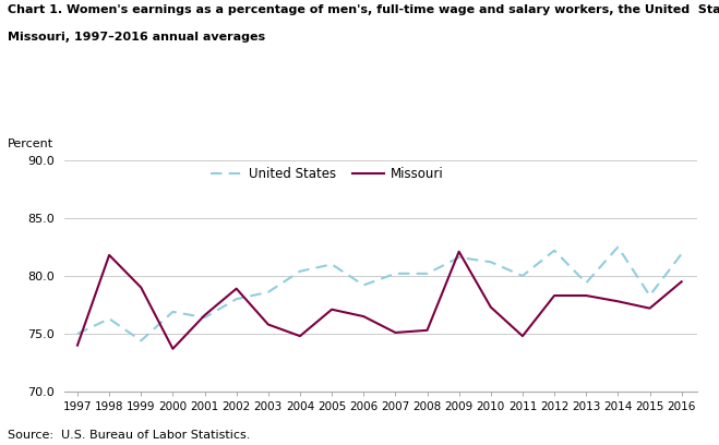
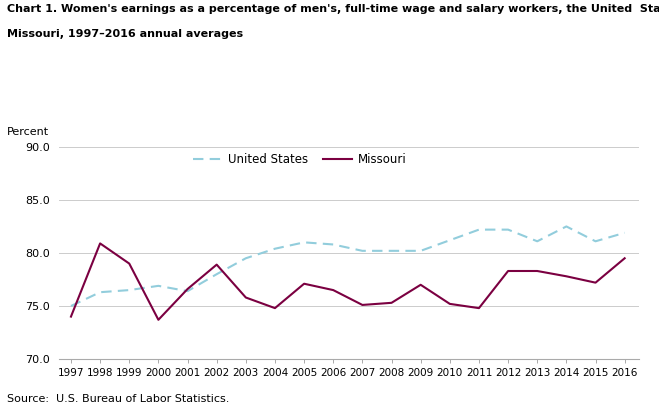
Missouri/1998: 81.8 -> 80.9
United States/1999: 74.4 -> 76.5
United States/2003: 78.6 -> 79.5
United States/2006: 79.2 -> 80.8
United States/2009: 81.6 -> 80.2
Missouri/2009: 82.1 -> 77.0
Missouri/2010: 77.3 -> 75.2
United States/2011: 80.0 -> 82.2
United States/2013: 79.4 -> 81.1
United States/2015: 78.3 -> 81.1
